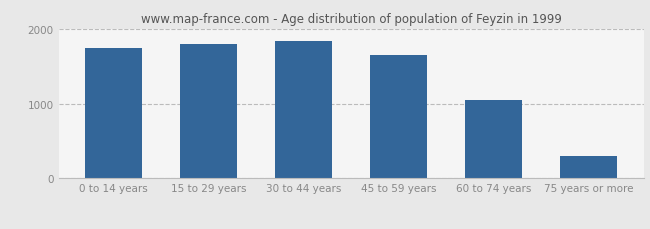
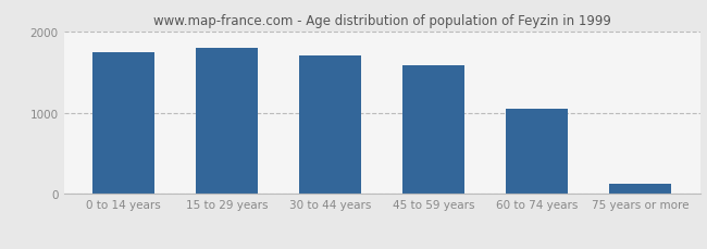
30 to 44 years: 1830 -> 1700
45 to 59 years: 1650 -> 1580
75 years or more: 300 -> 120
